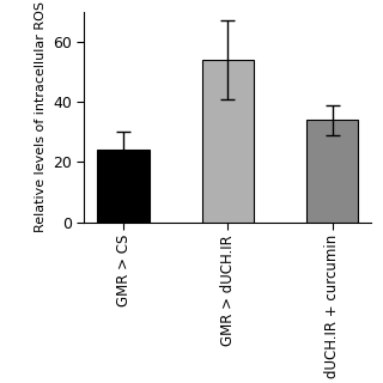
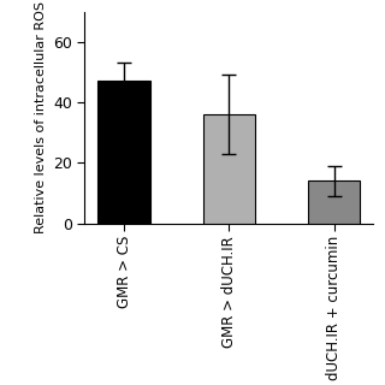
GMR > CS: 24 -> 47
GMR > dUCH.IR: 54 -> 36
dUCH.IR + curcumin: 34 -> 14
